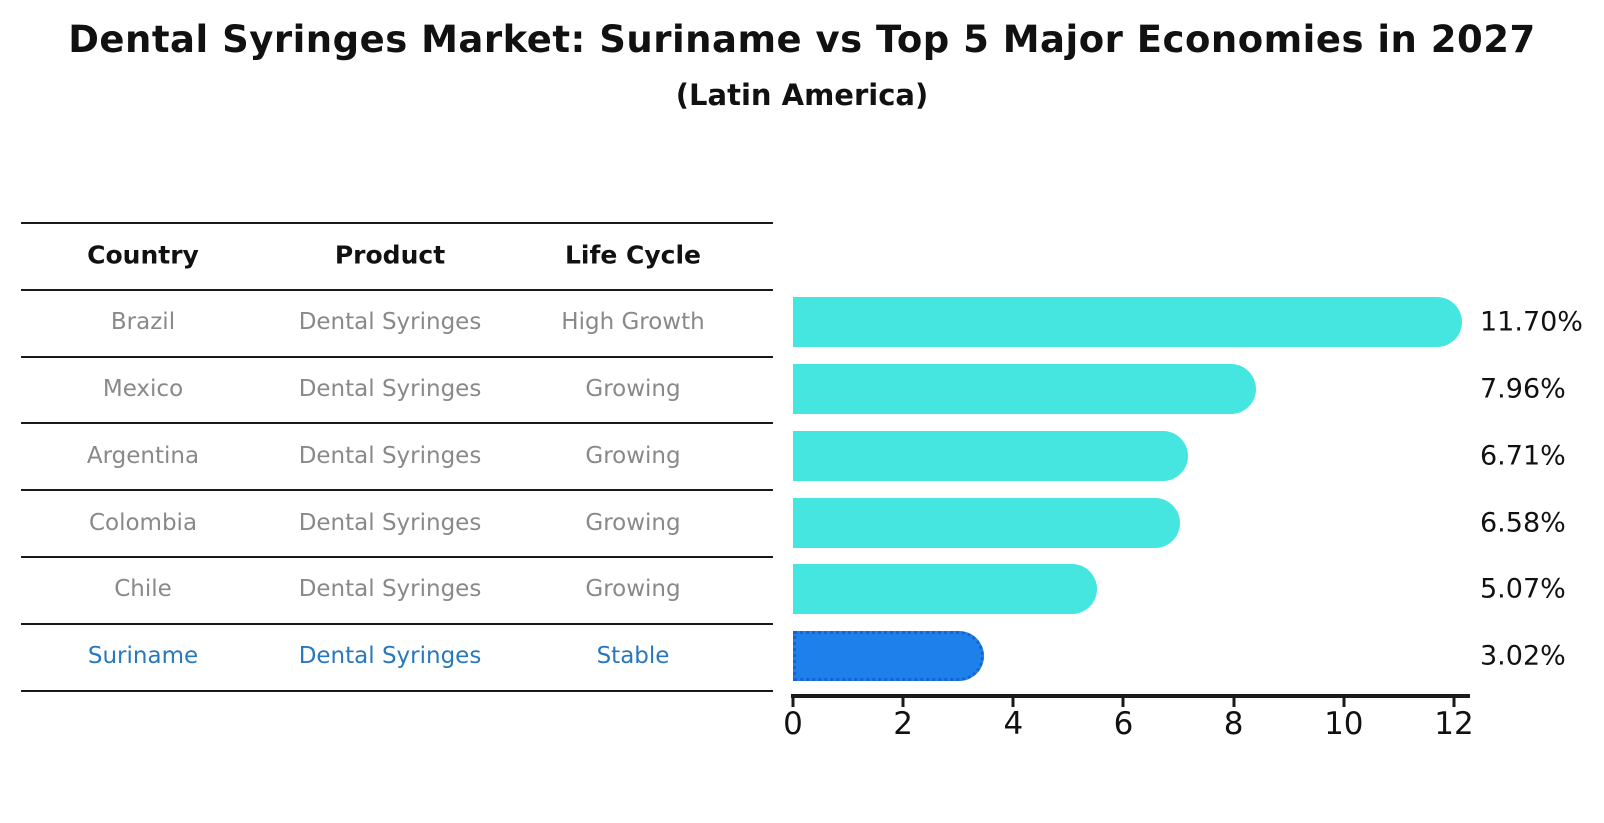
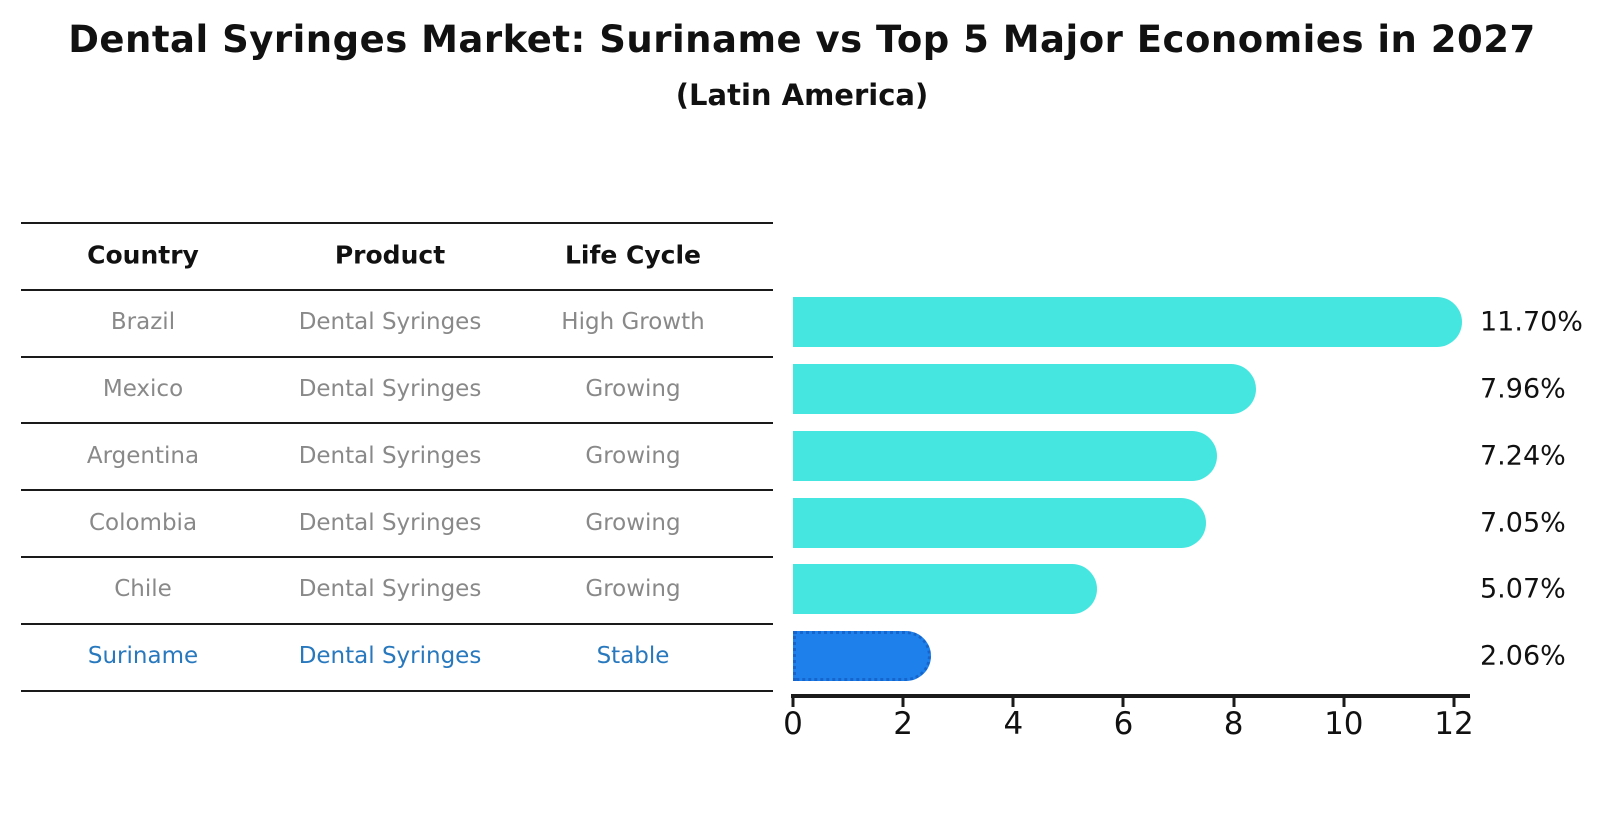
Argentina: 6.71% -> 7.24%
Colombia: 6.58% -> 7.05%
Suriname: 3.02% -> 2.06%
